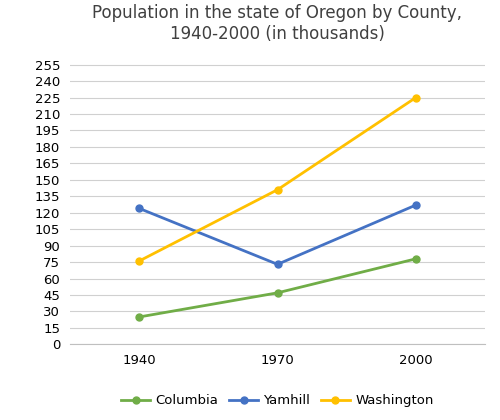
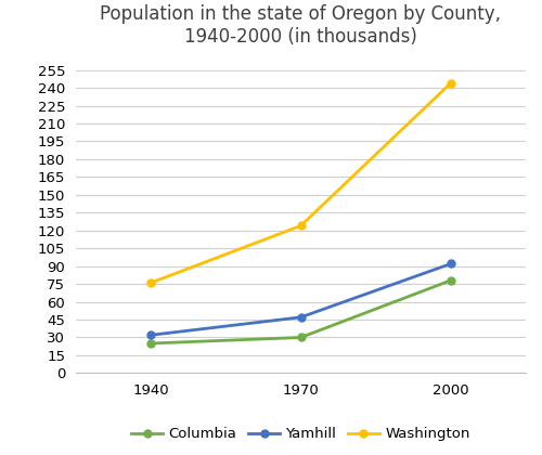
Yamhill/1940: 124 -> 32
Columbia/1970: 47 -> 30
Yamhill/1970: 73 -> 47
Washington/1970: 141 -> 124
Yamhill/2000: 127 -> 92
Washington/2000: 225 -> 244
